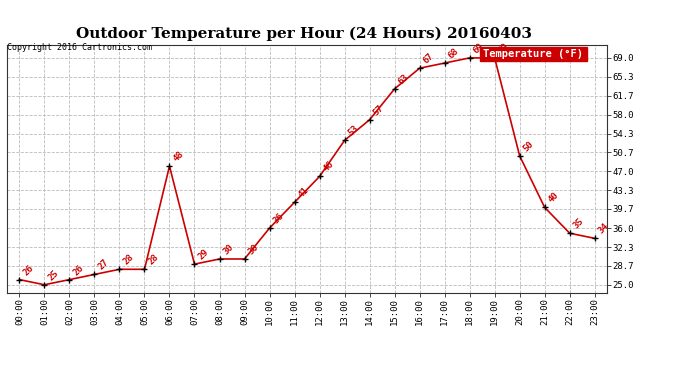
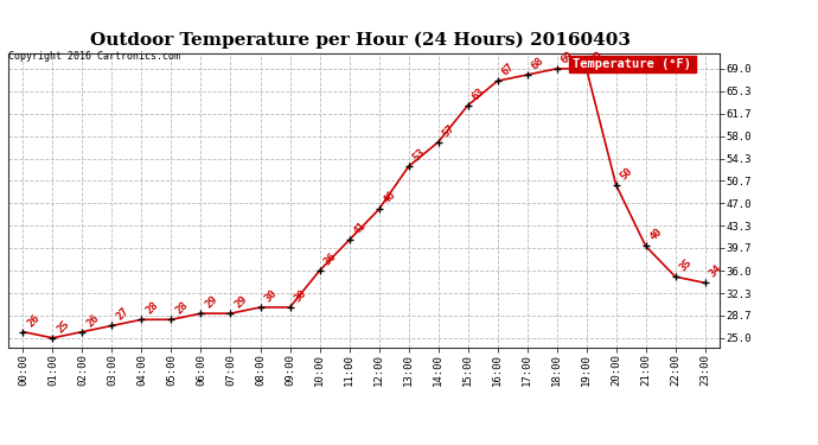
06:00: 48 -> 29
